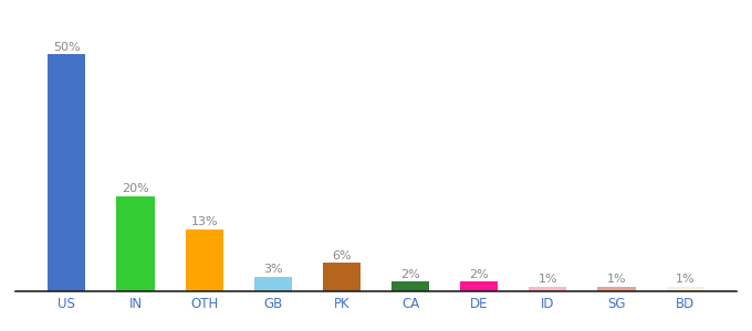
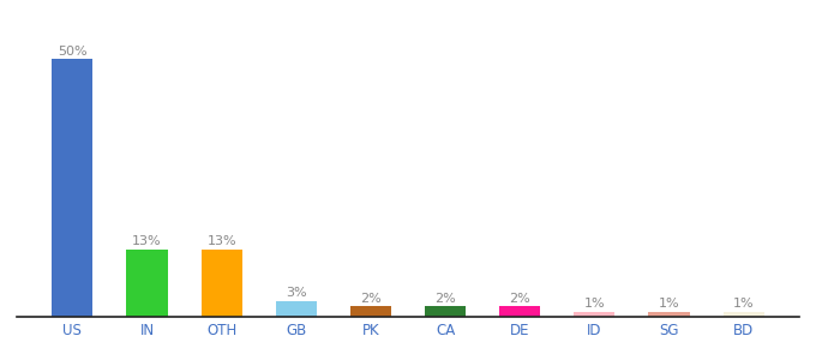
IN: 20% -> 13%
PK: 6% -> 2%
